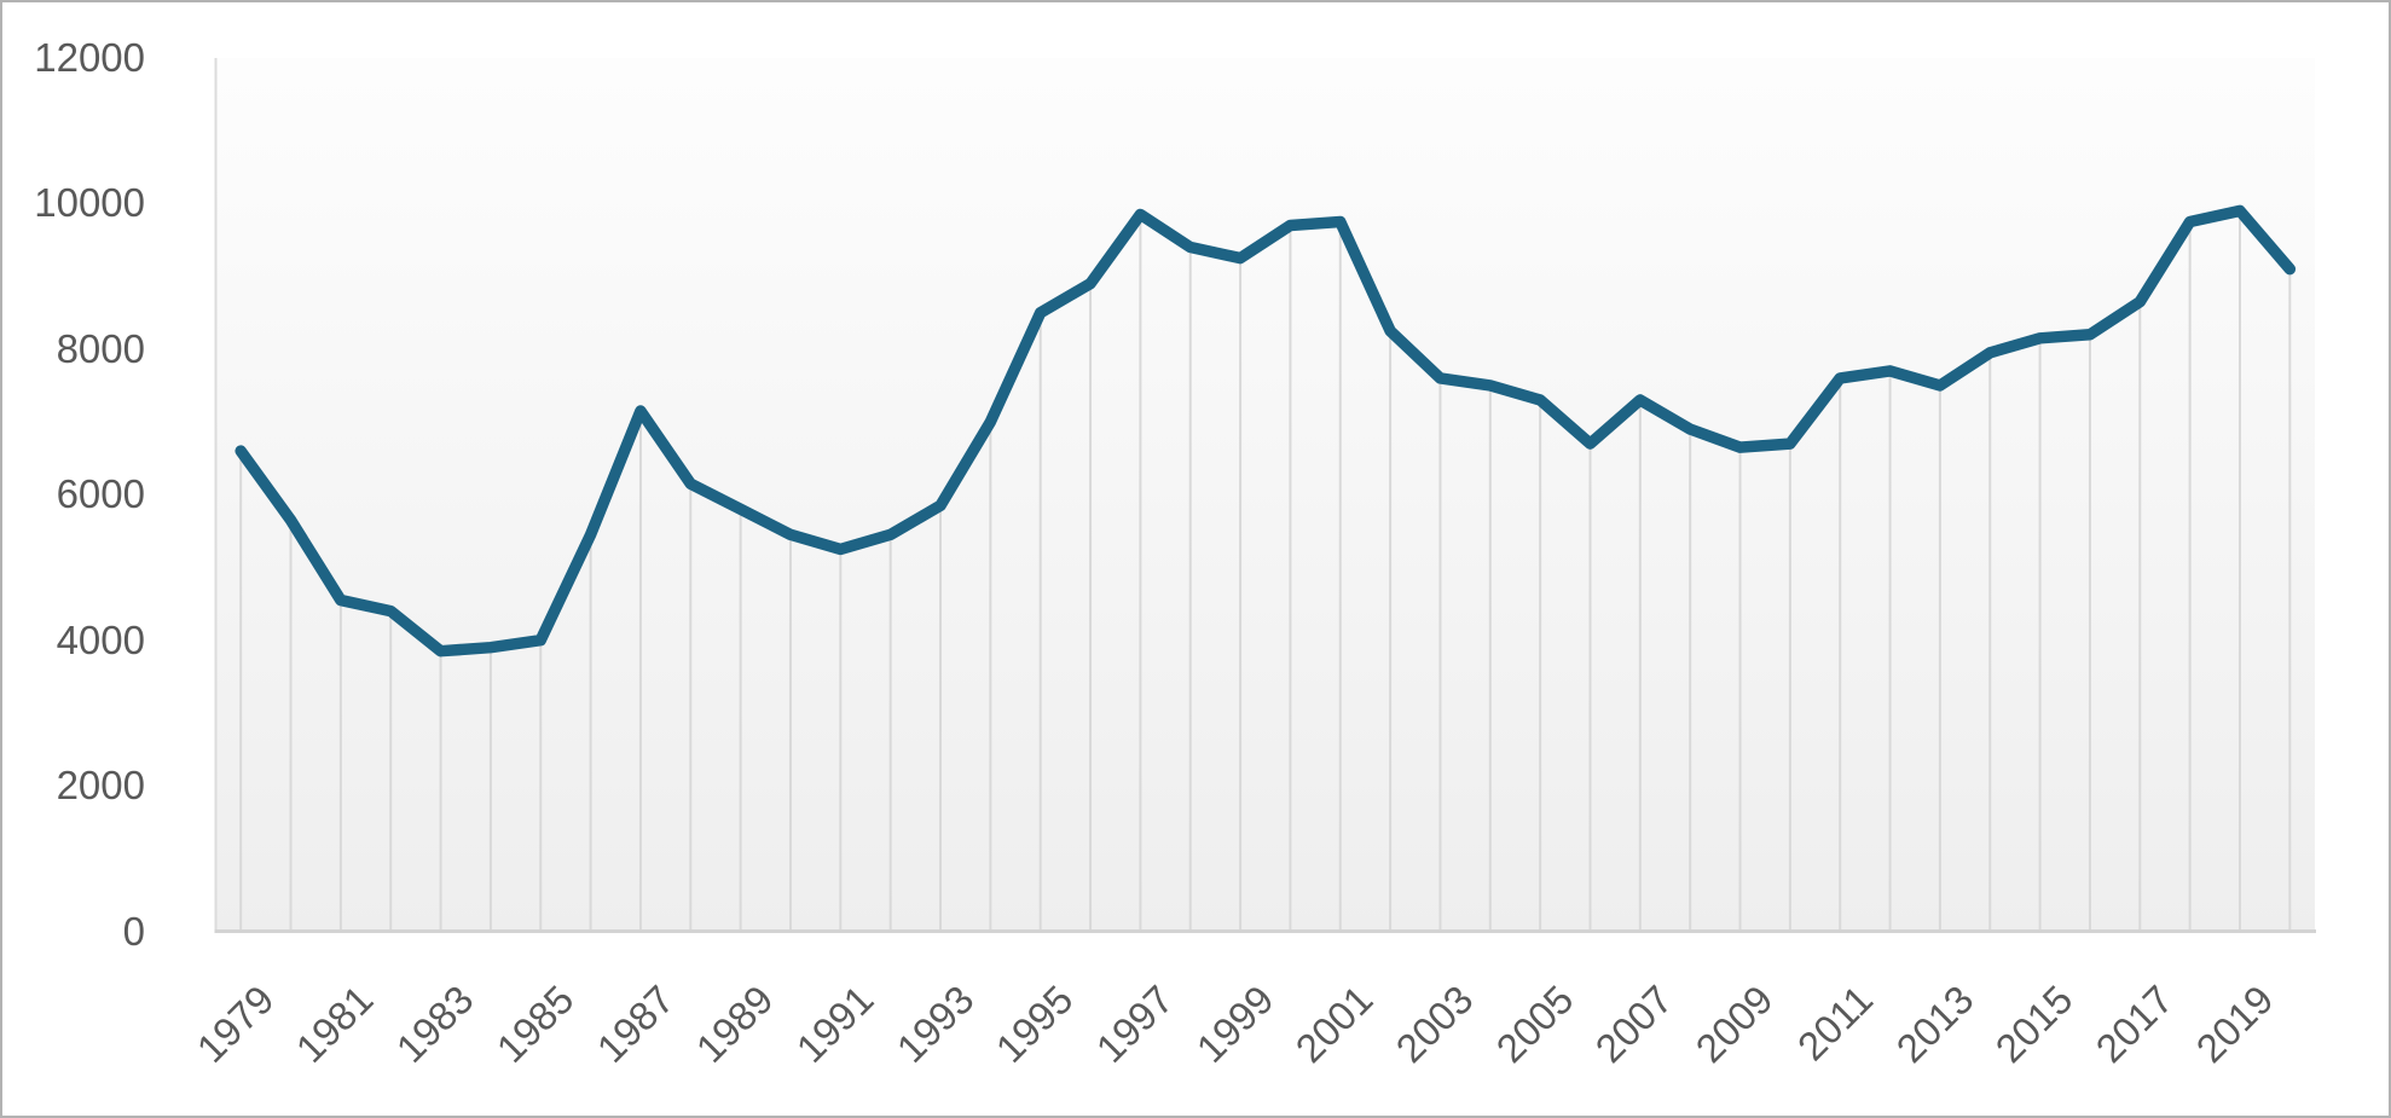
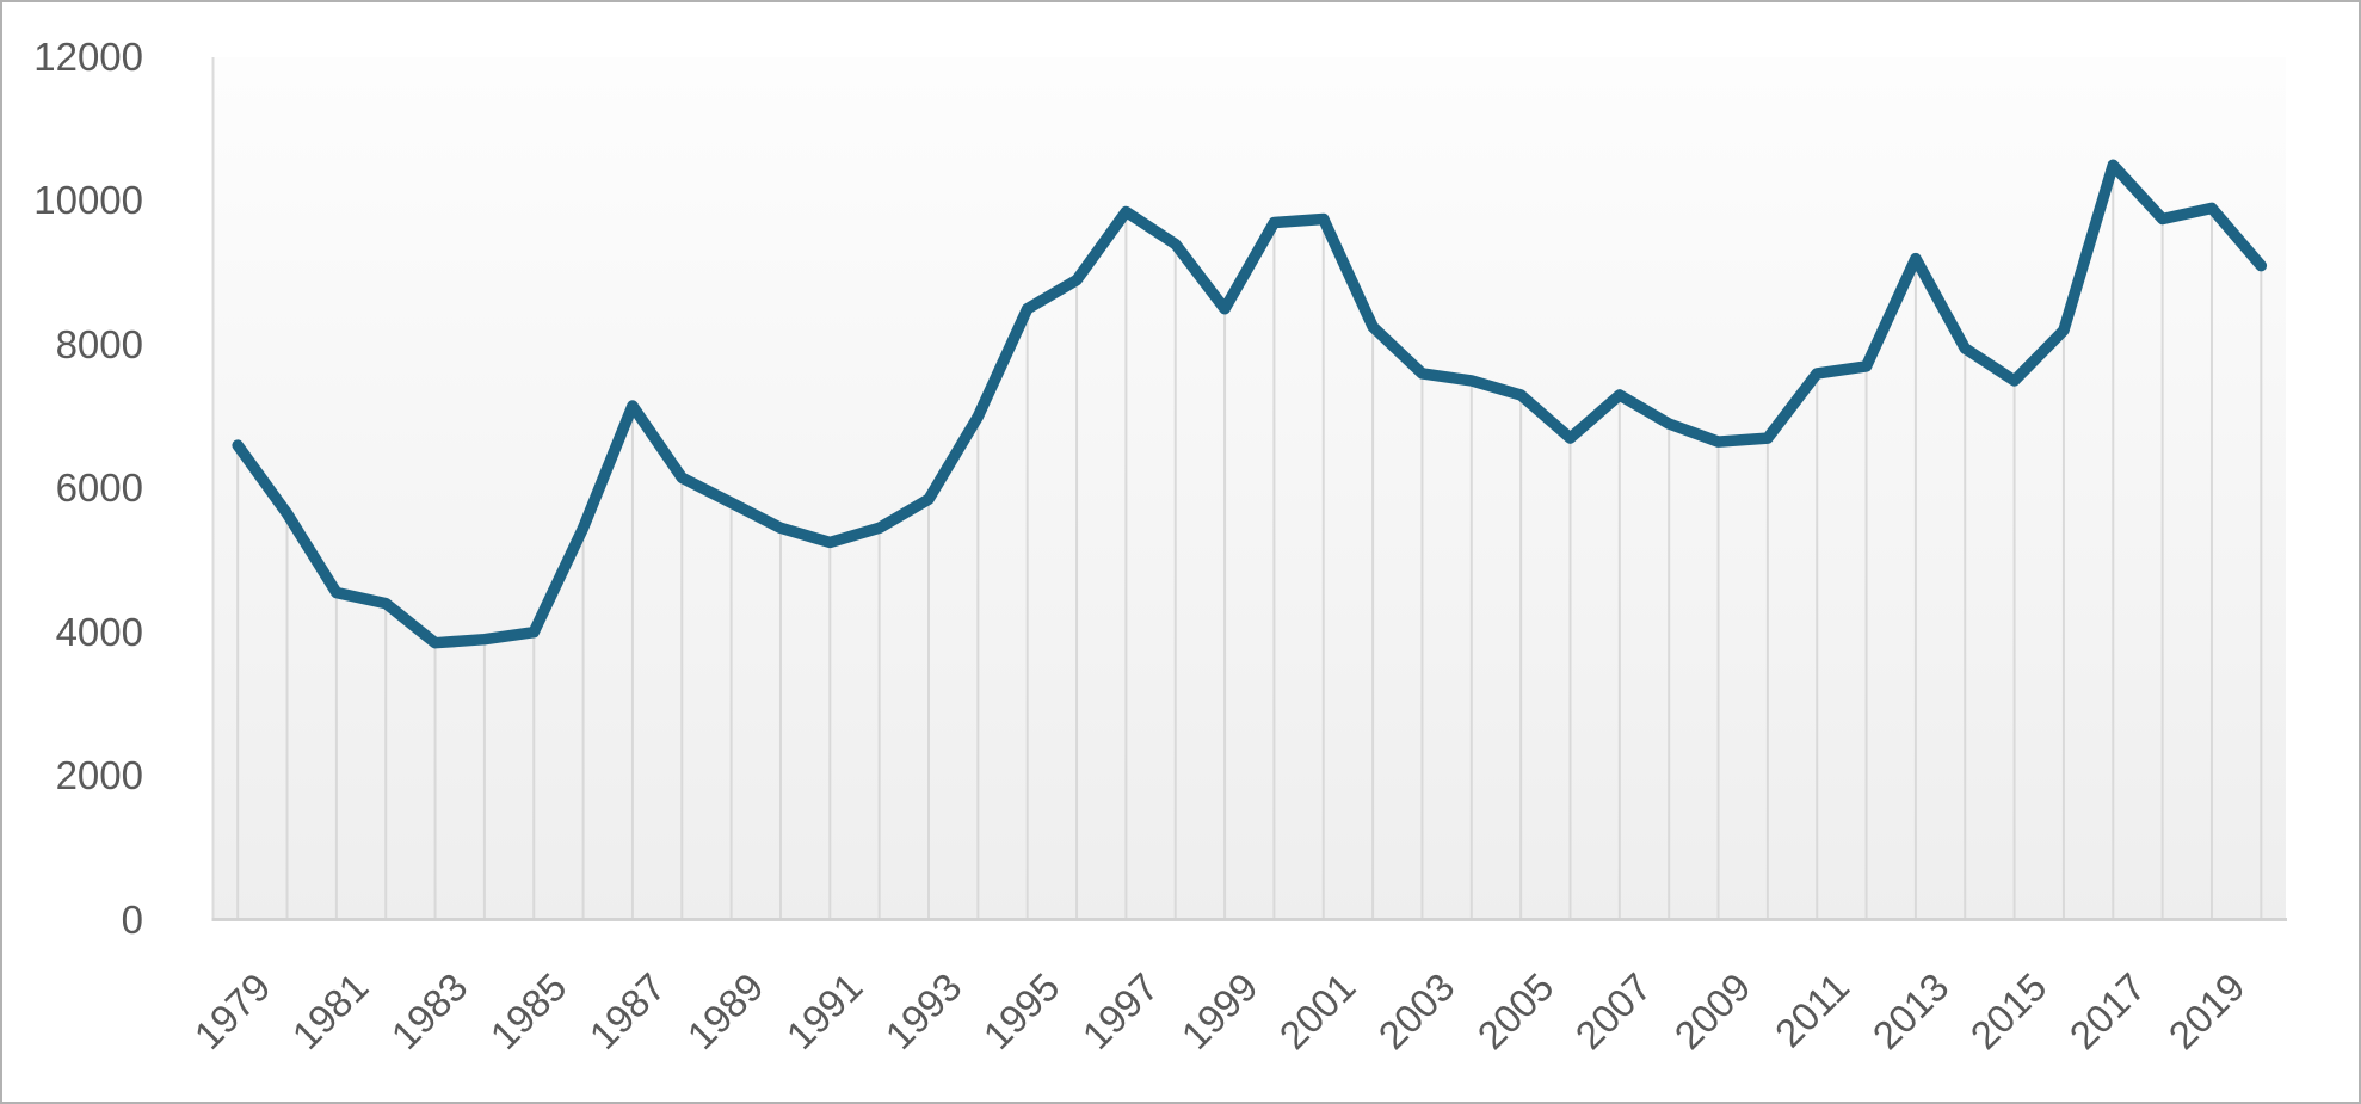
1999: 9200 -> 8500
2013: 7500 -> 9200
2015: 8200 -> 7500
2017: 8600 -> 10500
